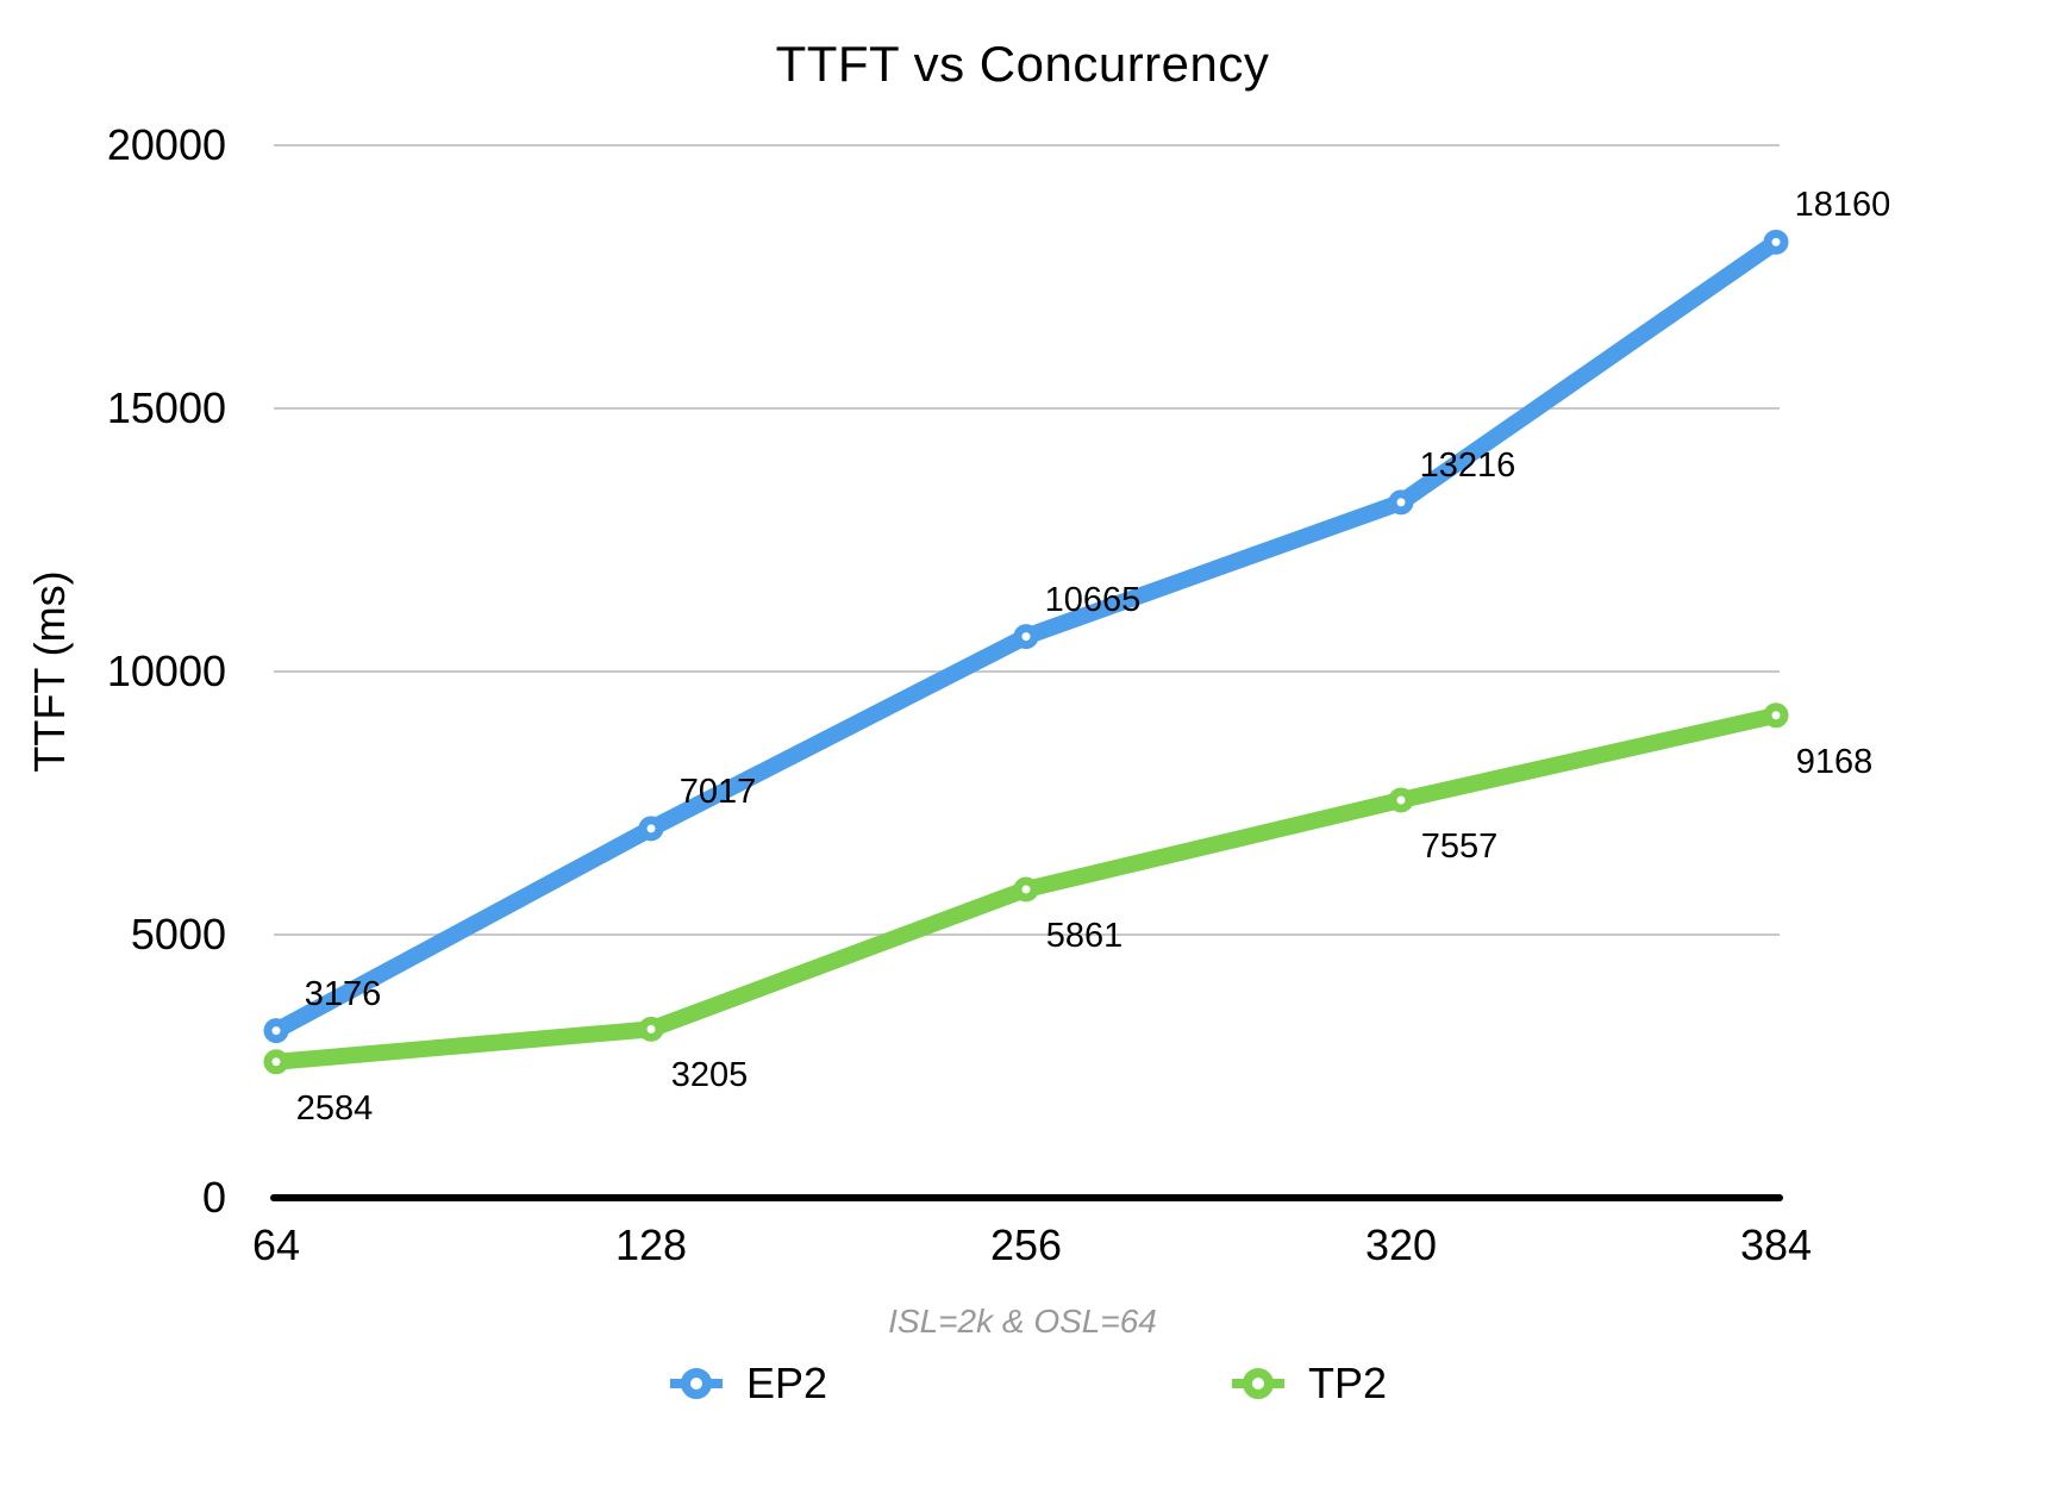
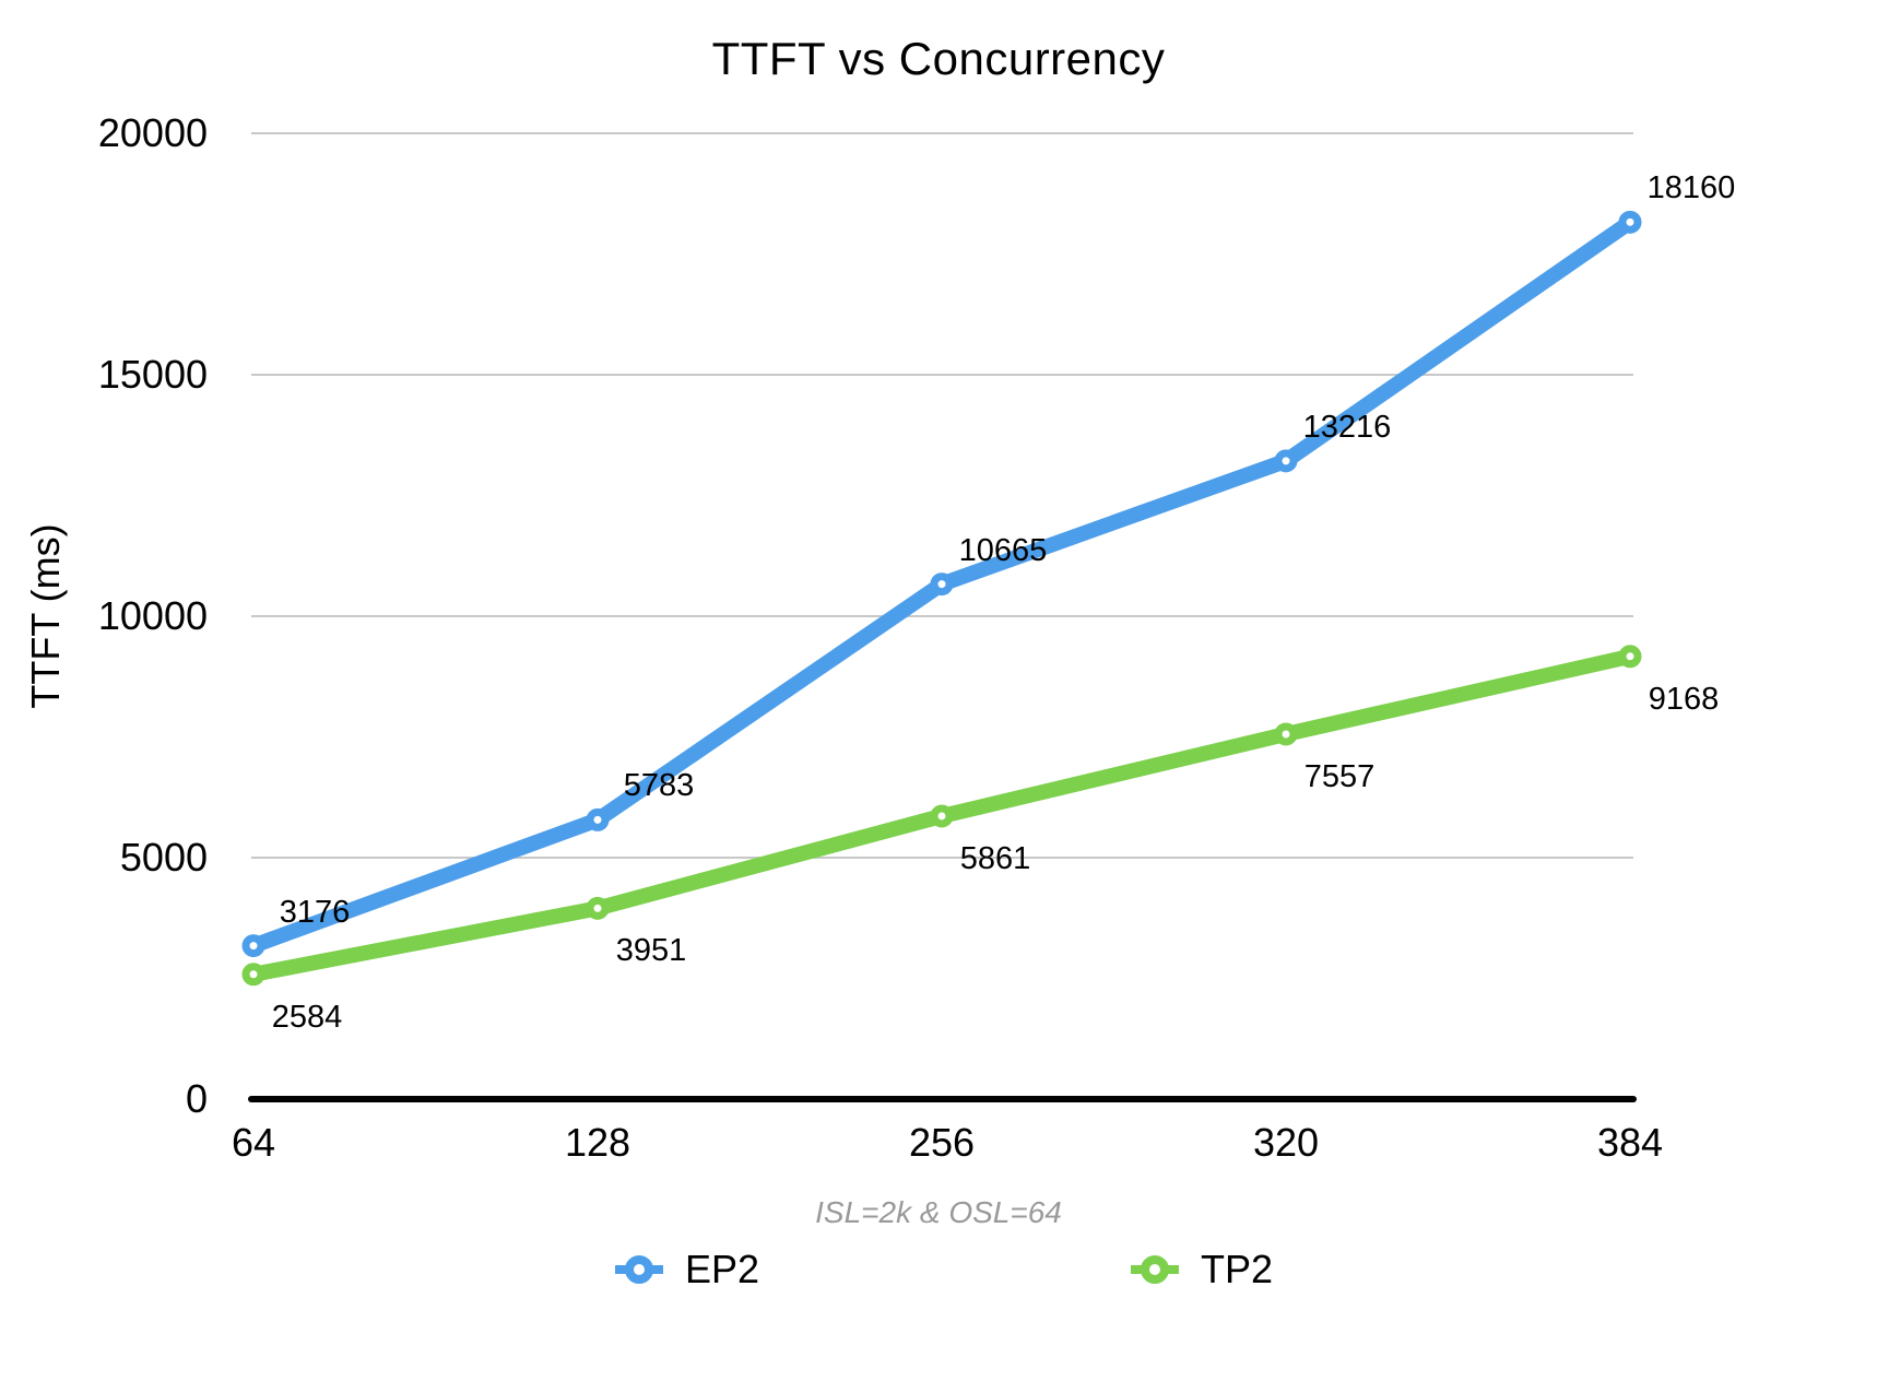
EP2/128: 7017 -> 5783
TP2/128: 3205 -> 3951
